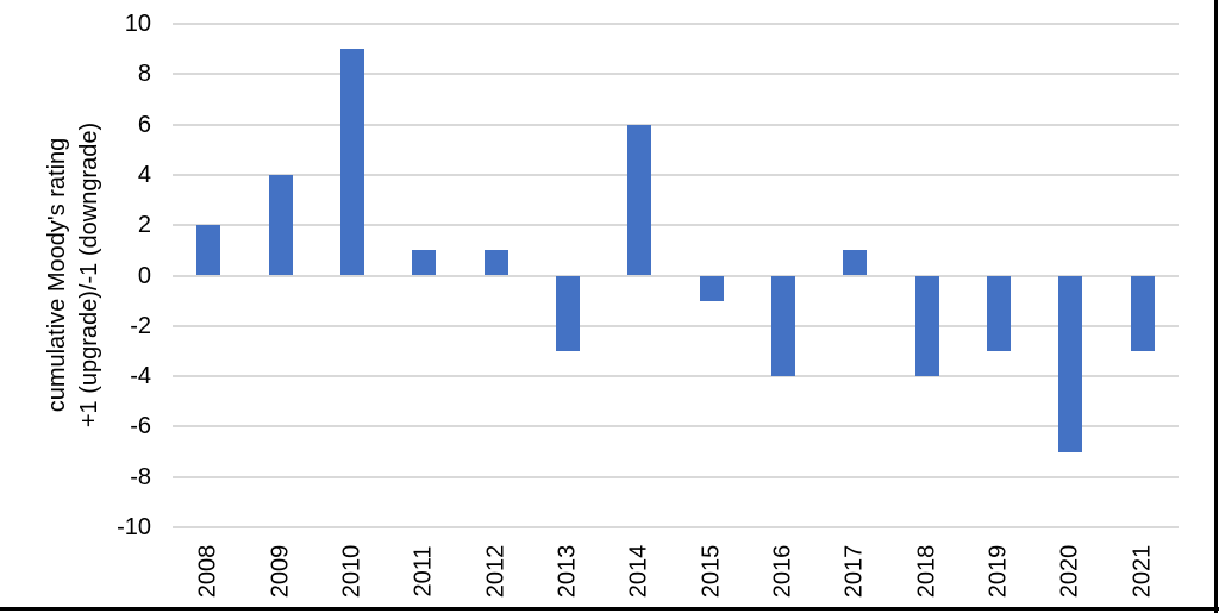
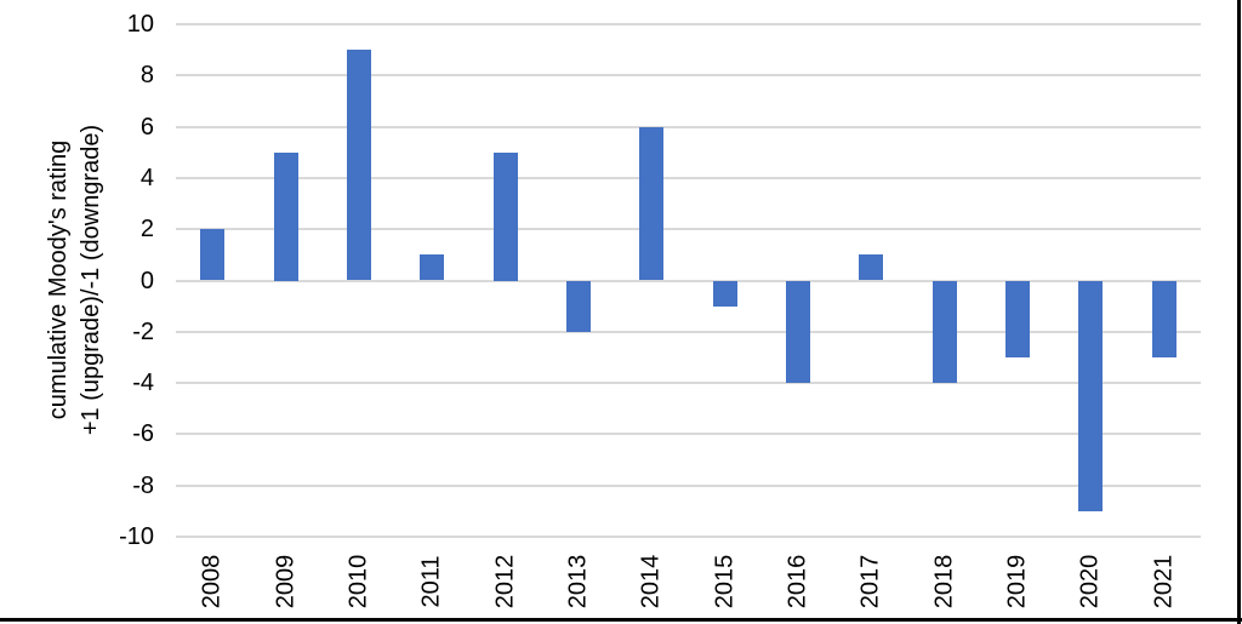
2009: 4 -> 5
2012: 1 -> 5
2013: -3 -> -2
2020: -7 -> -9
